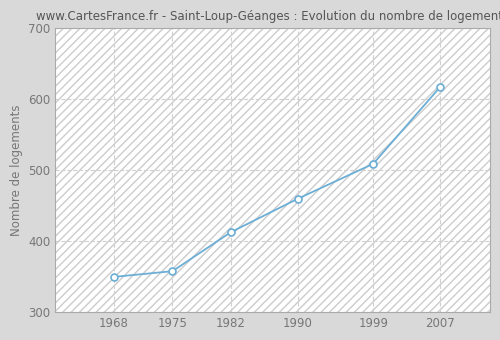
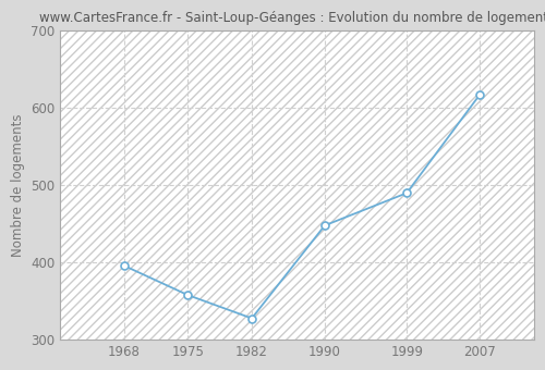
1968: 350 -> 396
1982: 413 -> 328
1990: 460 -> 448
1999: 509 -> 490
